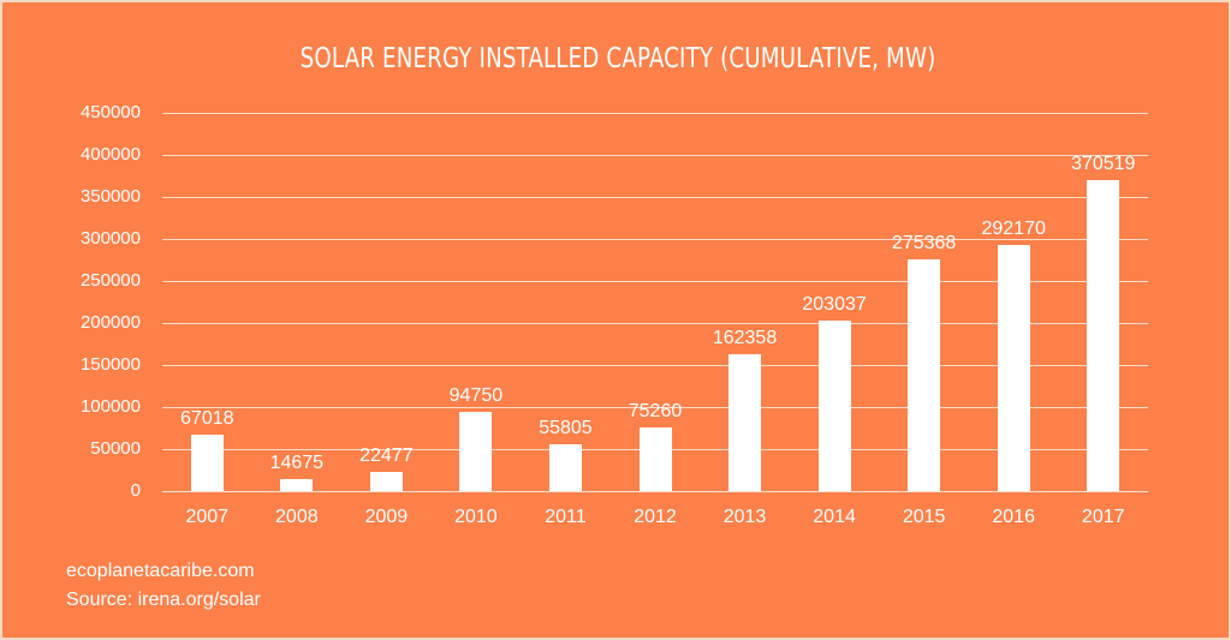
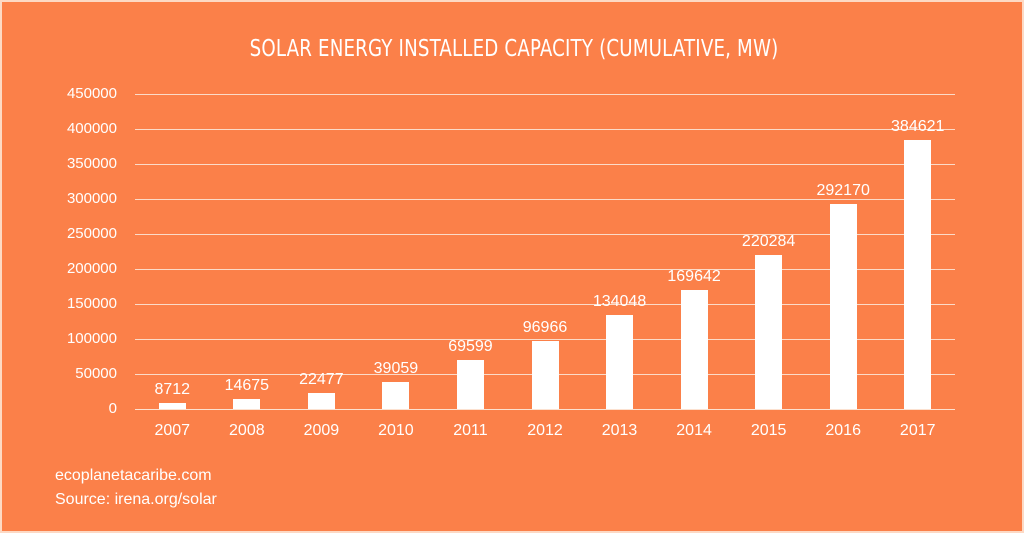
2007: 67018 -> 8712
2010: 94750 -> 39059
2011: 55805 -> 69599
2012: 75260 -> 96966
2013: 162358 -> 134048
2014: 203037 -> 169642
2015: 275368 -> 220284
2017: 370519 -> 384621
